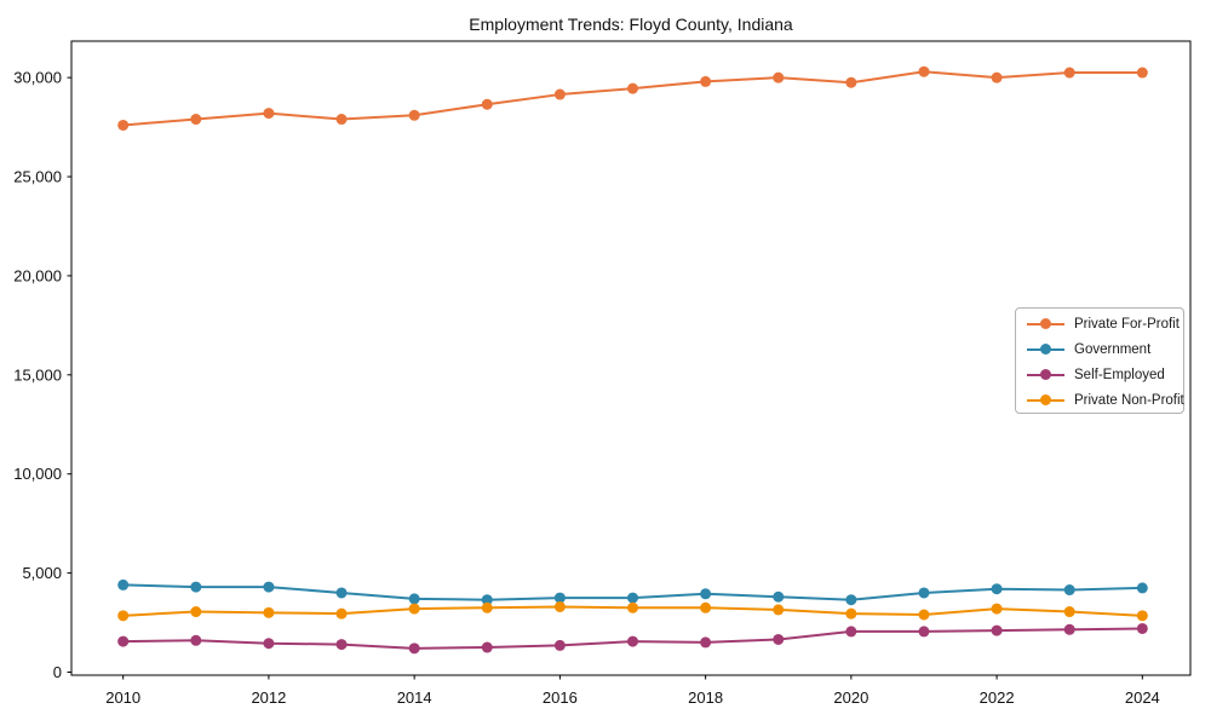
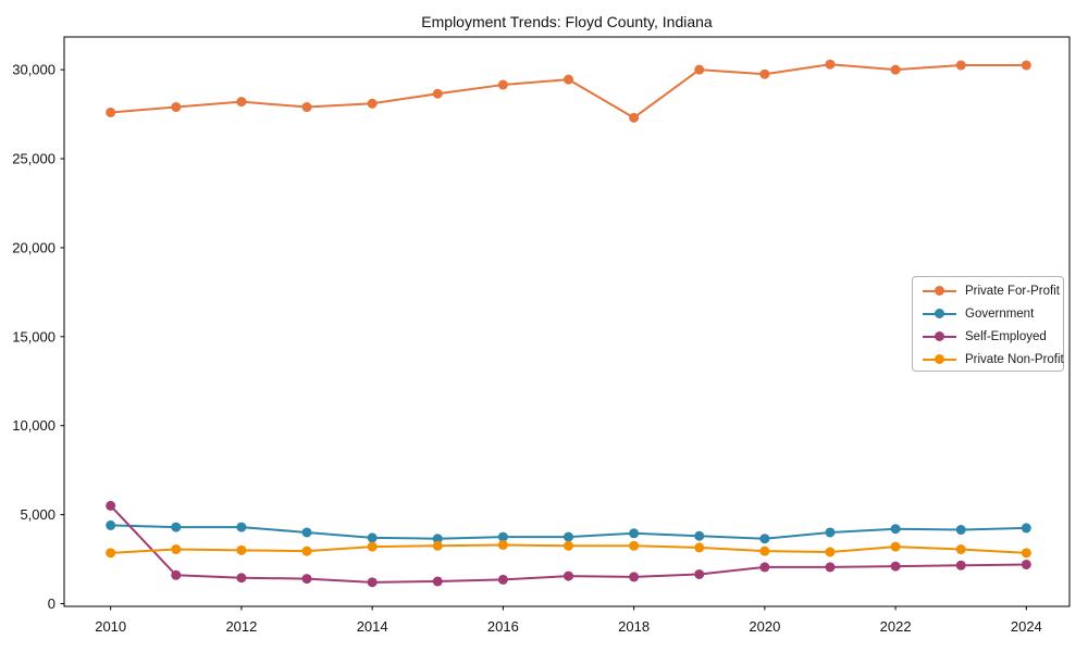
Self-Employed/2010: 1600 -> 5500
Private For-Profit/2018: 29800 -> 27300
